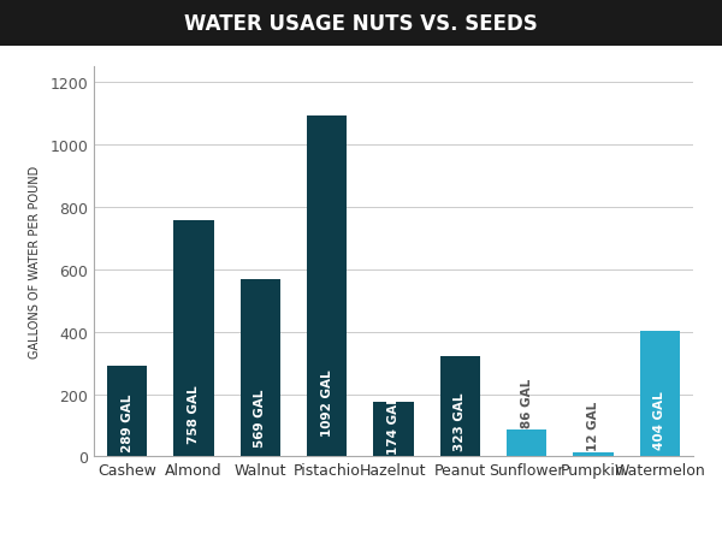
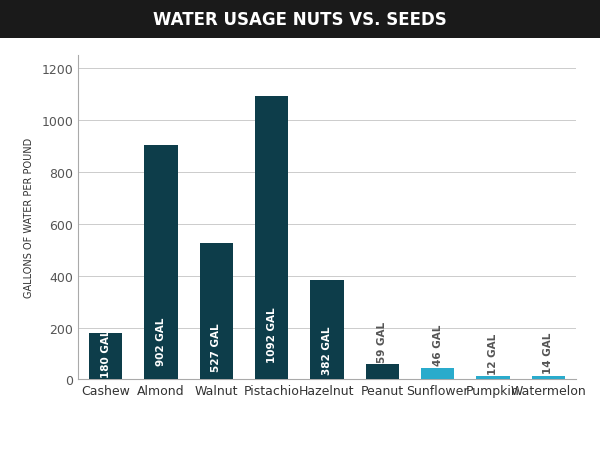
Cashew: 289 -> 180
Almond: 758 -> 902
Walnut: 569 -> 527
Hazelnut: 174 -> 382
Peanut: 323 -> 59
Sunflower: 86 -> 46
Watermelon: 404 -> 14
